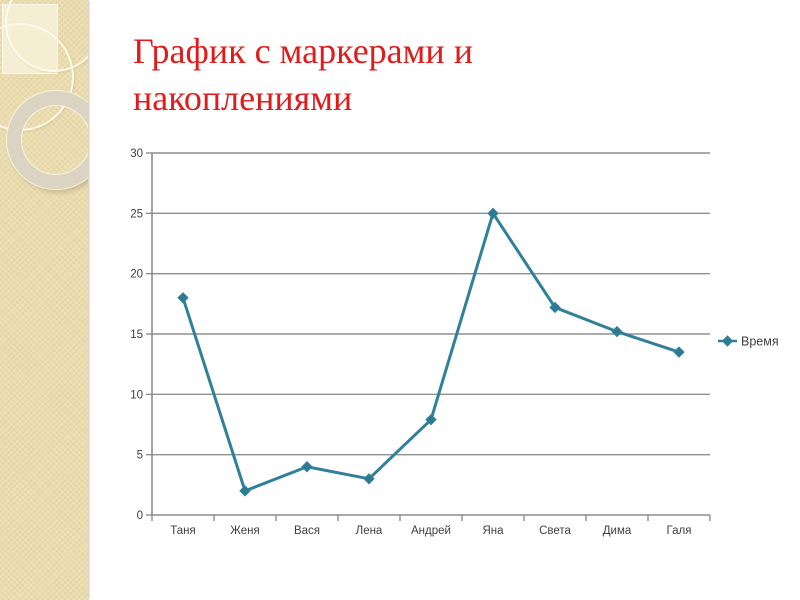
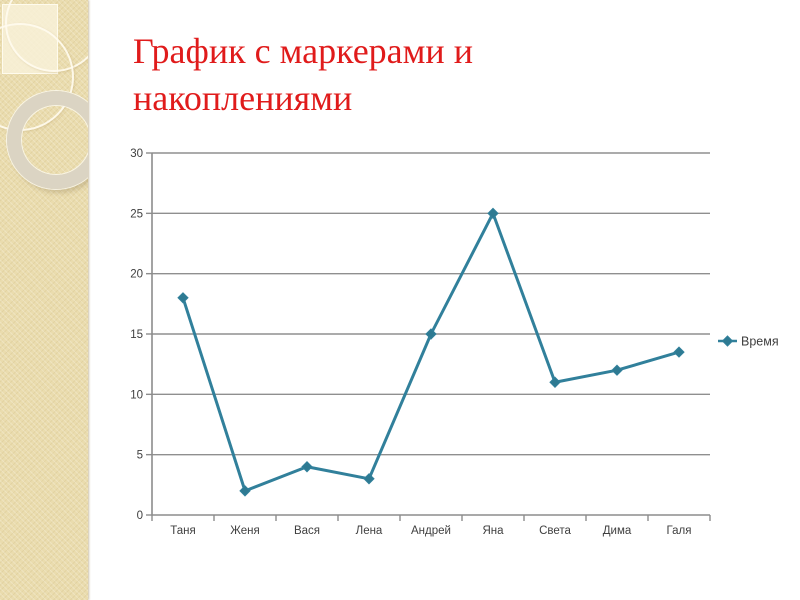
Андрей: 7.9 -> 15.0
Света: 17.2 -> 11.0
Дима: 15.2 -> 12.0
